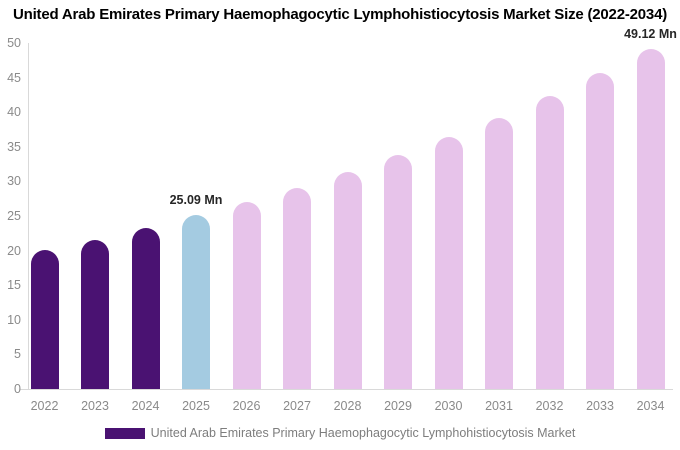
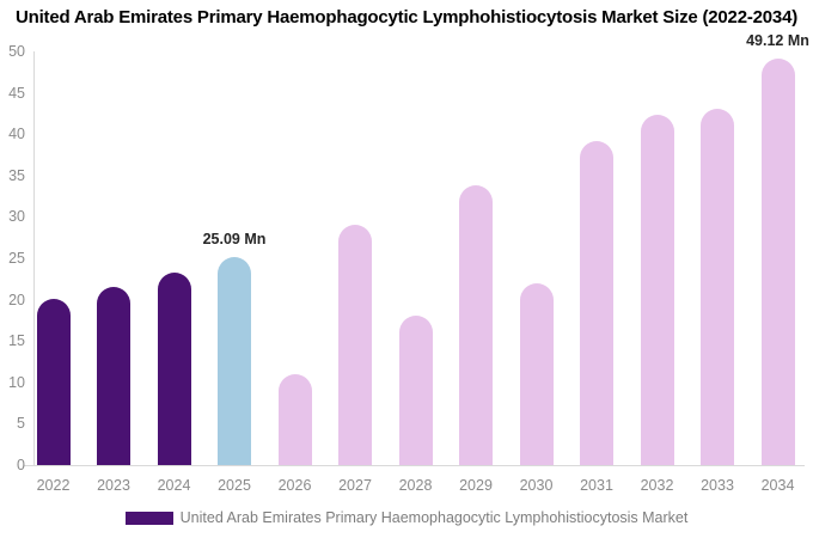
2026: 27 -> 11
2028: 31 -> 18
2030: 36 -> 22
2033: 46 -> 43
